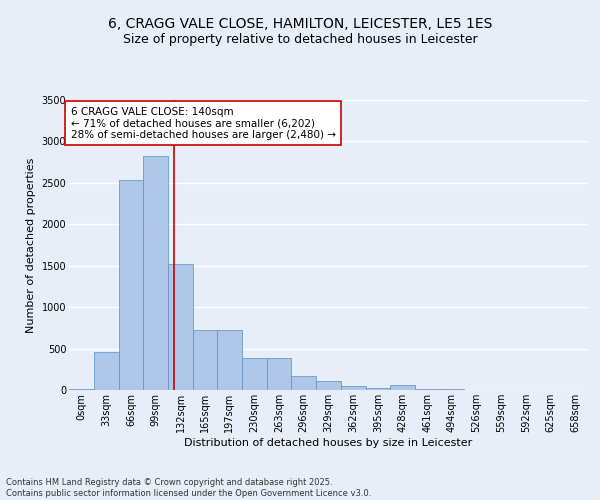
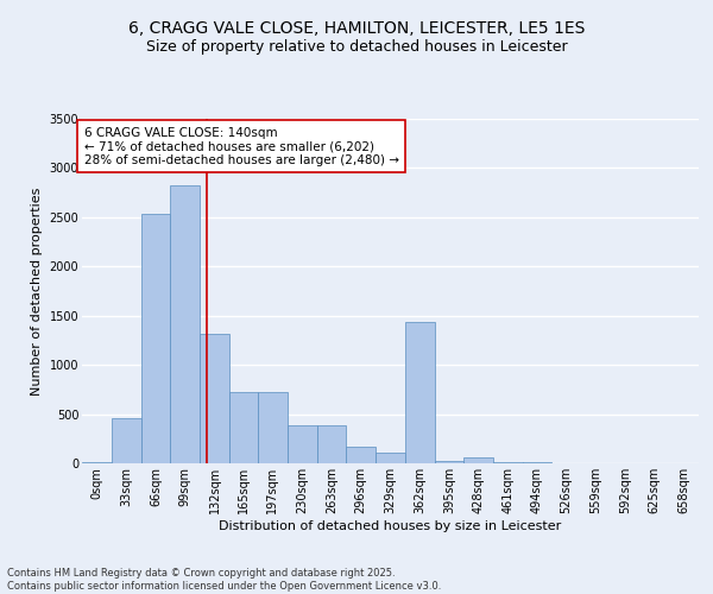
132sqm: 1520 -> 1320
362sqm: 50 -> 1440
